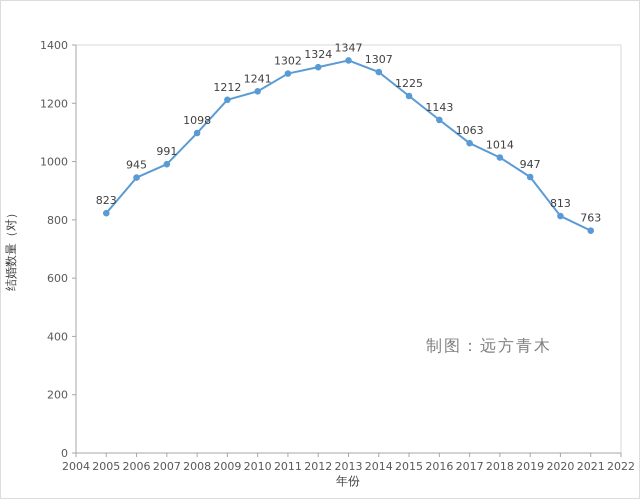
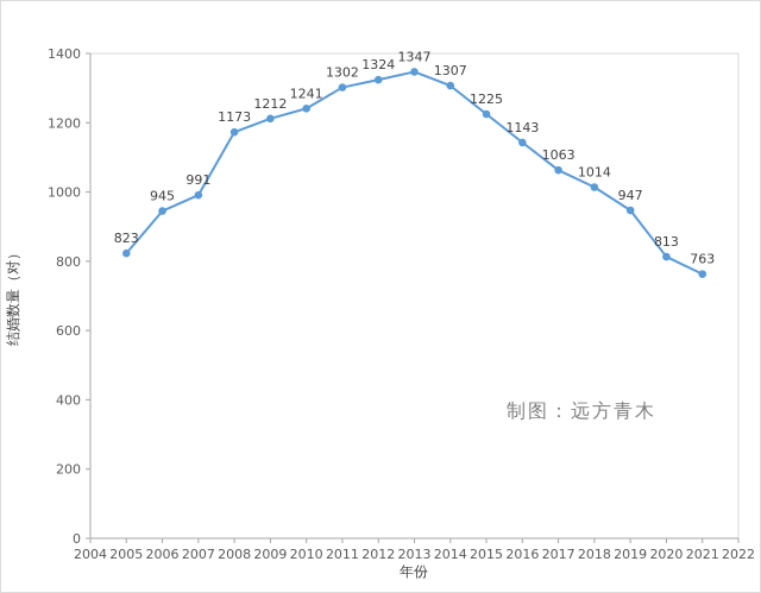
2008: 1098 -> 1173
